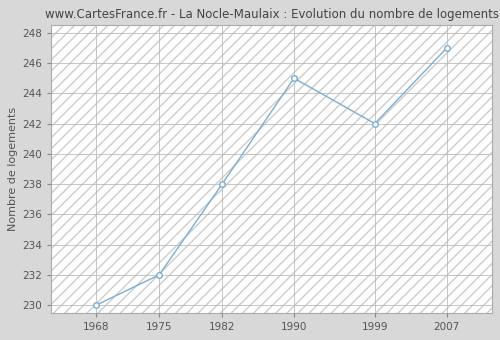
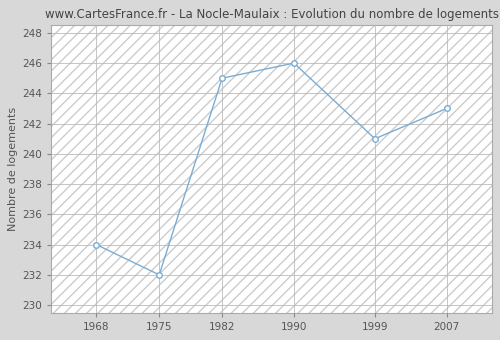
1968: 230 -> 234
1982: 238 -> 245
1990: 245 -> 246
1999: 242 -> 241
2007: 247 -> 243
